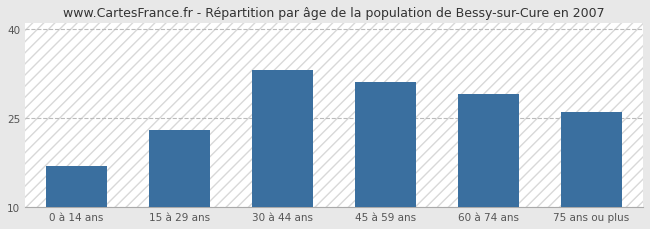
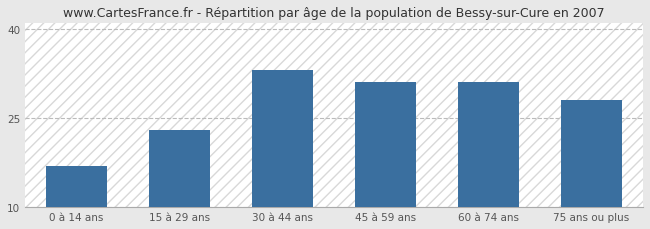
60 à 74 ans: 29 -> 31
75 ans ou plus: 26 -> 28
